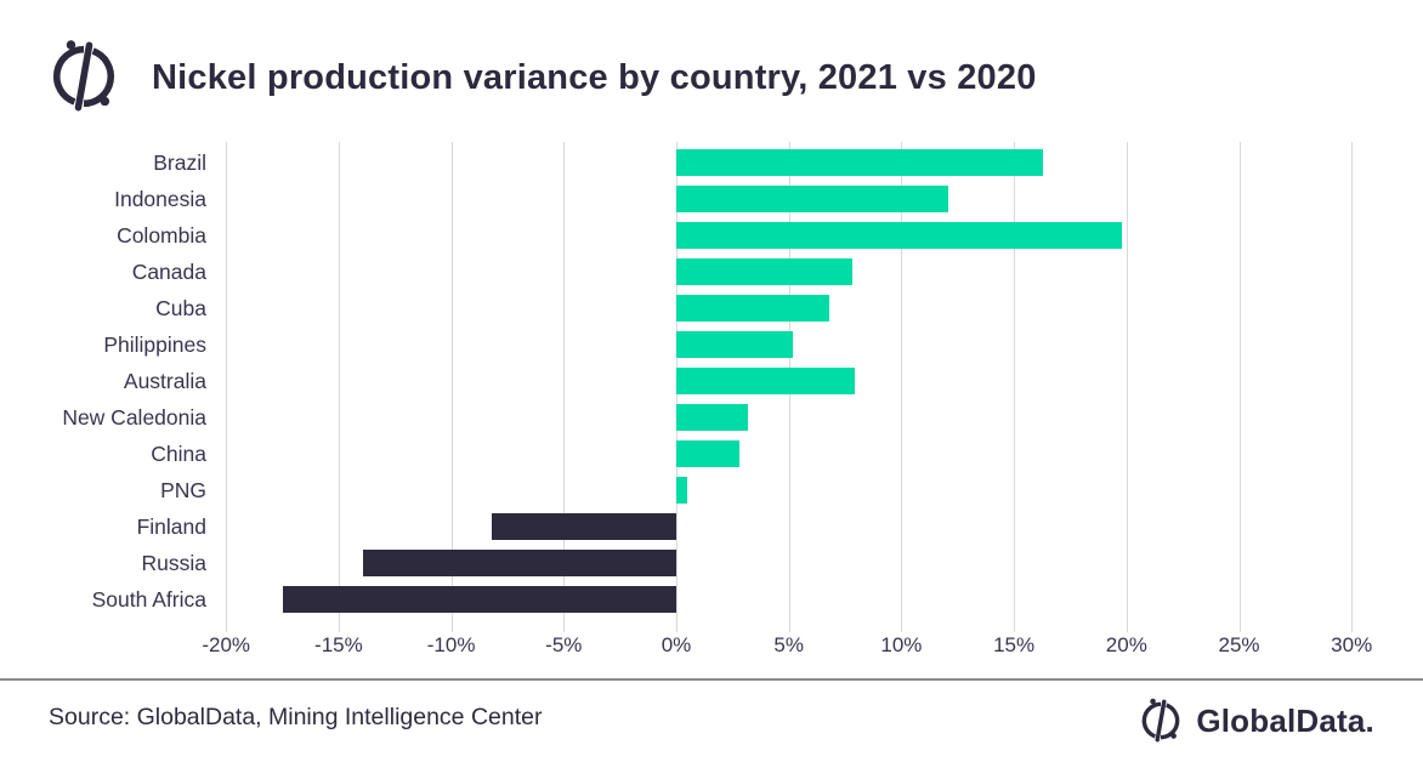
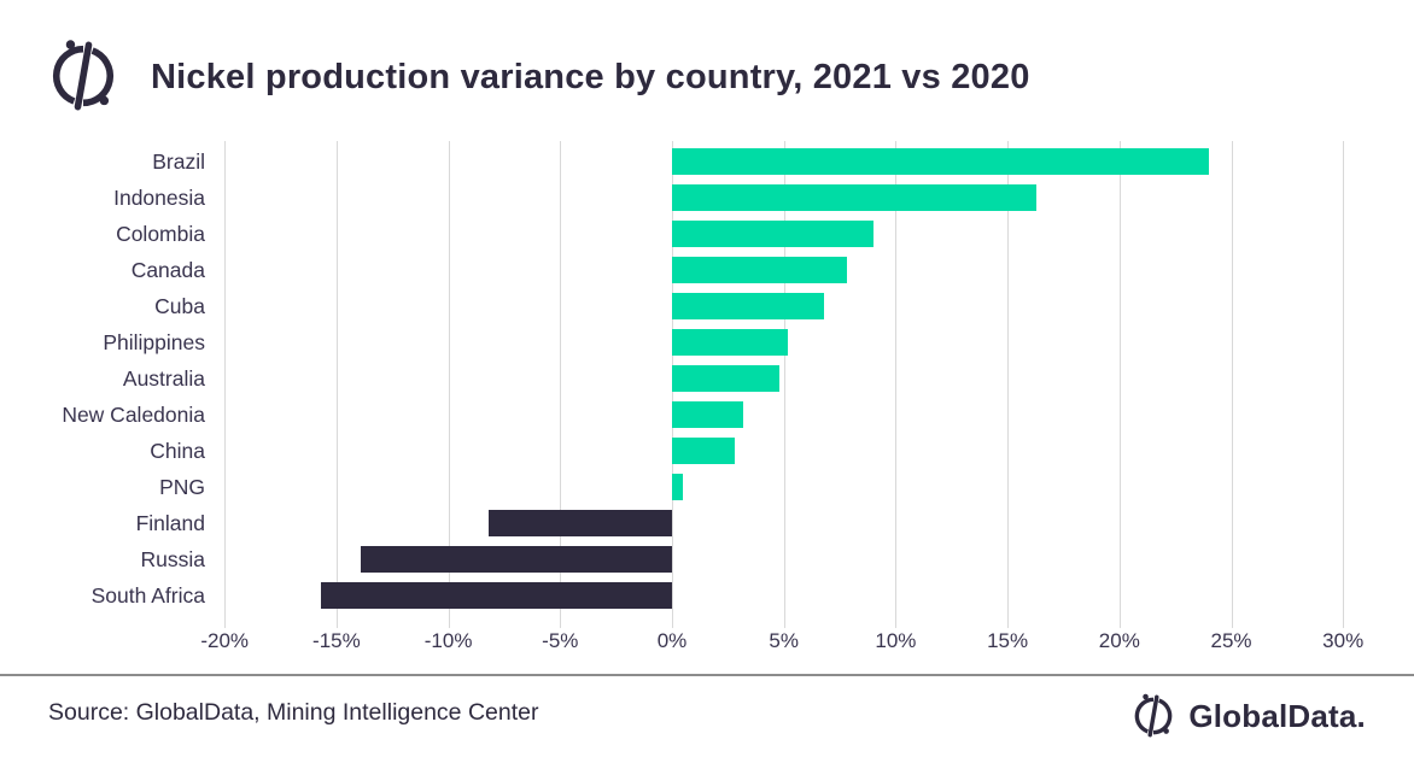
Brazil: 16.3% -> 24.0%
Indonesia: 12.1% -> 16.3%
Colombia: 19.8% -> 9.0%
Australia: 7.9% -> 4.8%
South Africa: -17.5% -> -15.7%
